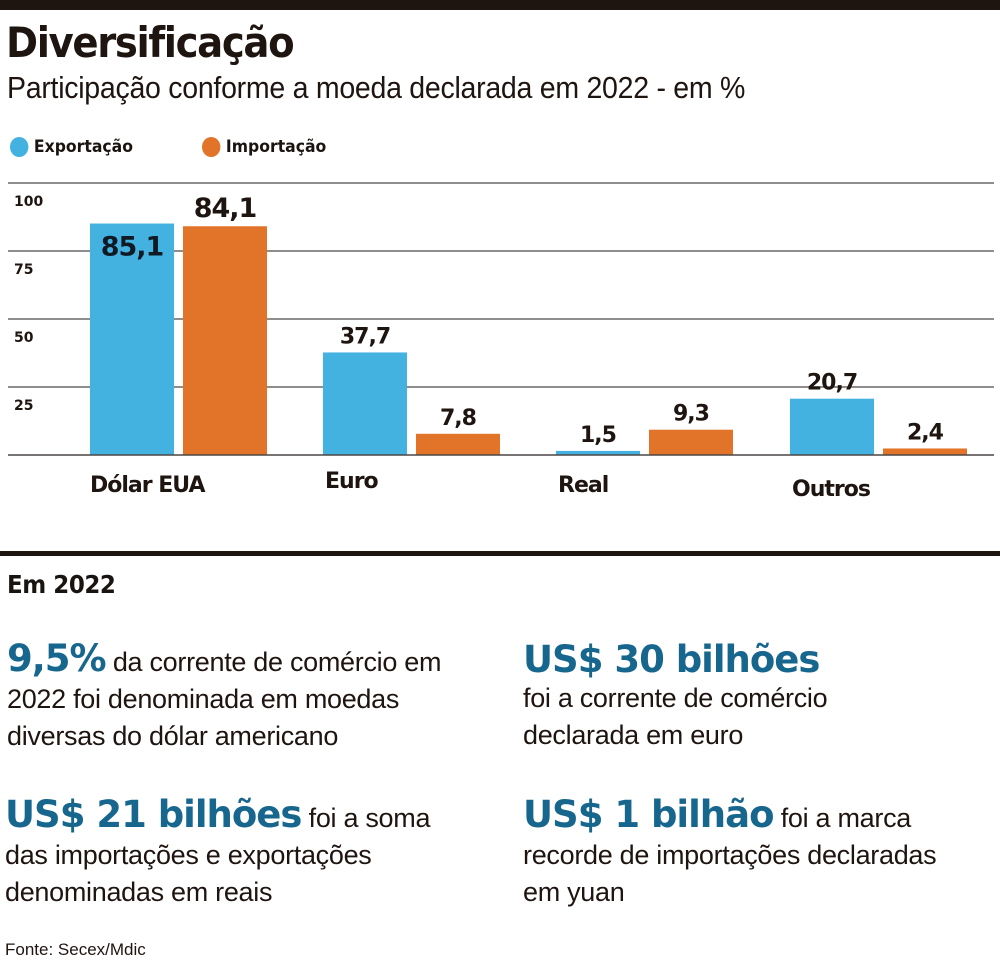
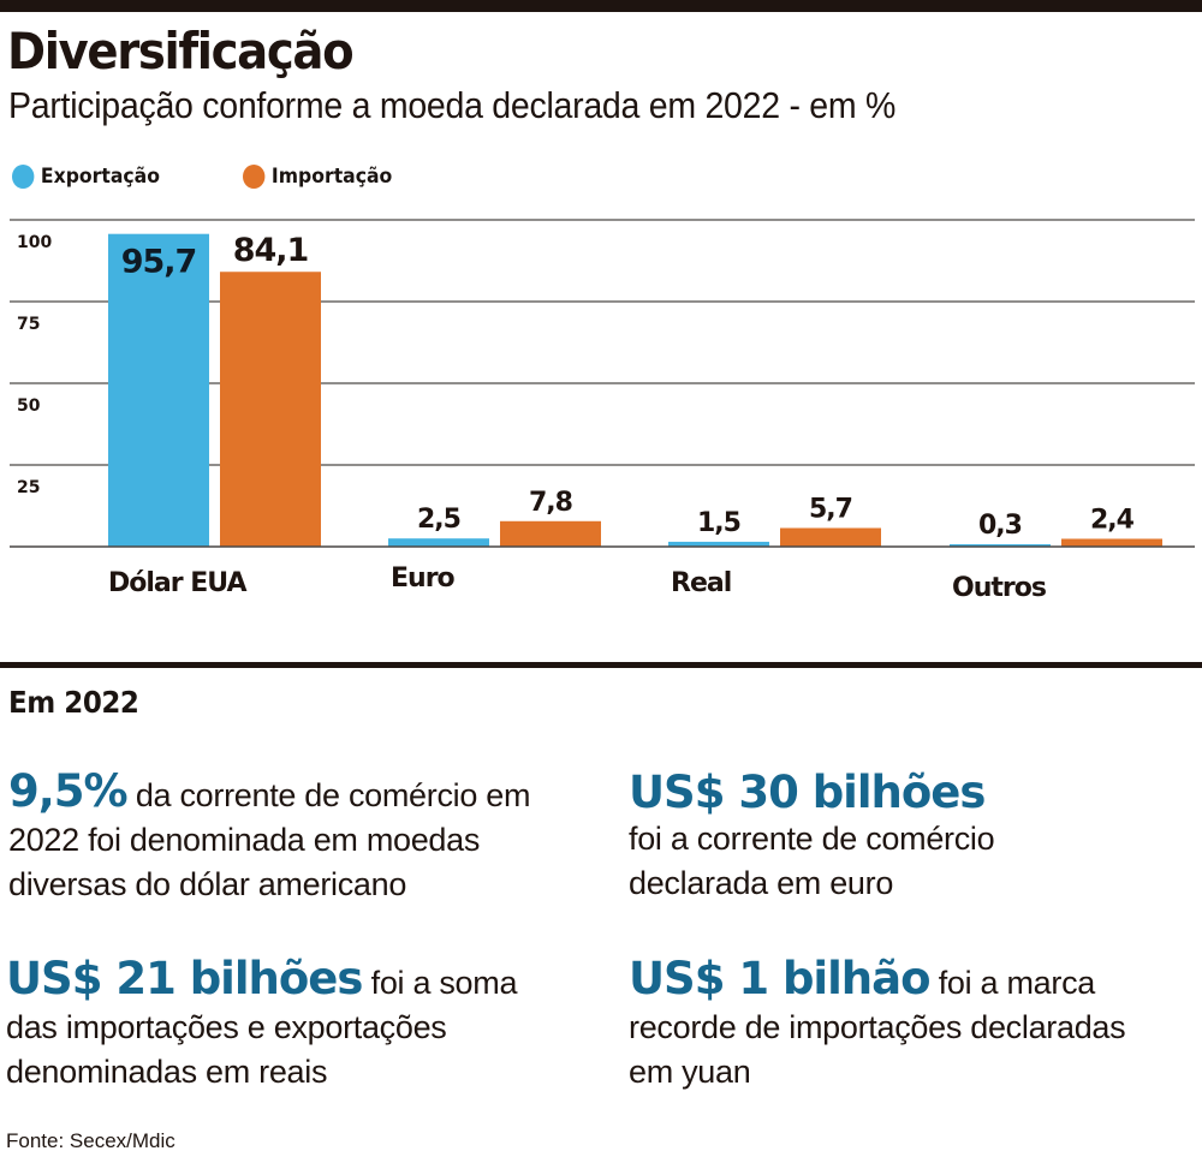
Exportação/Dólar EUA: 85,1 -> 95,7
Exportação/Euro: 37,7 -> 2,5
Importação/Real: 9,3 -> 5,7
Exportação/Outros: 20,7 -> 0,3
